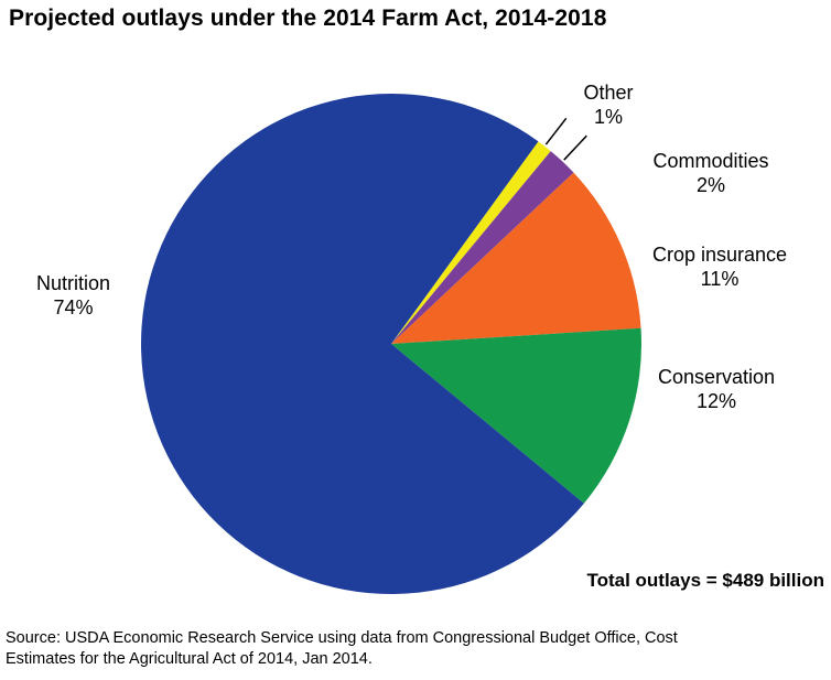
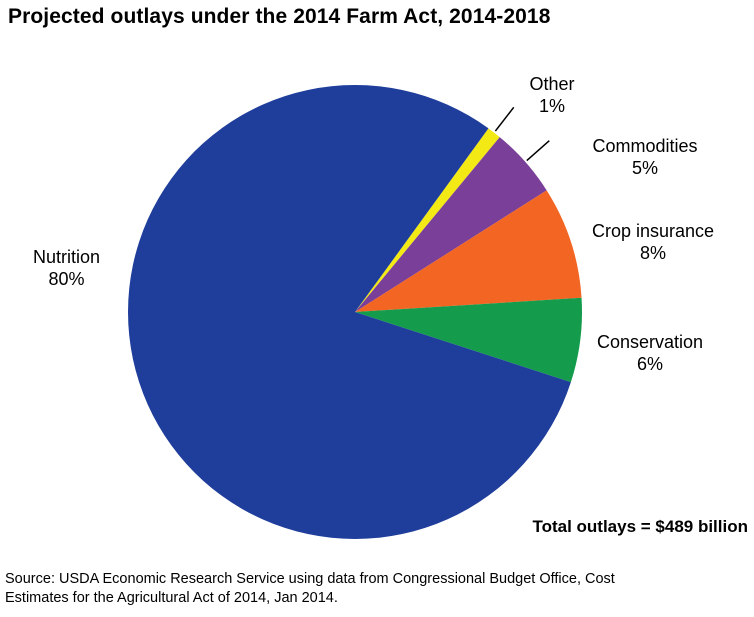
Commodities: 2% -> 5%
Crop insurance: 11% -> 8%
Conservation: 12% -> 6%
Nutrition: 74% -> 80%
